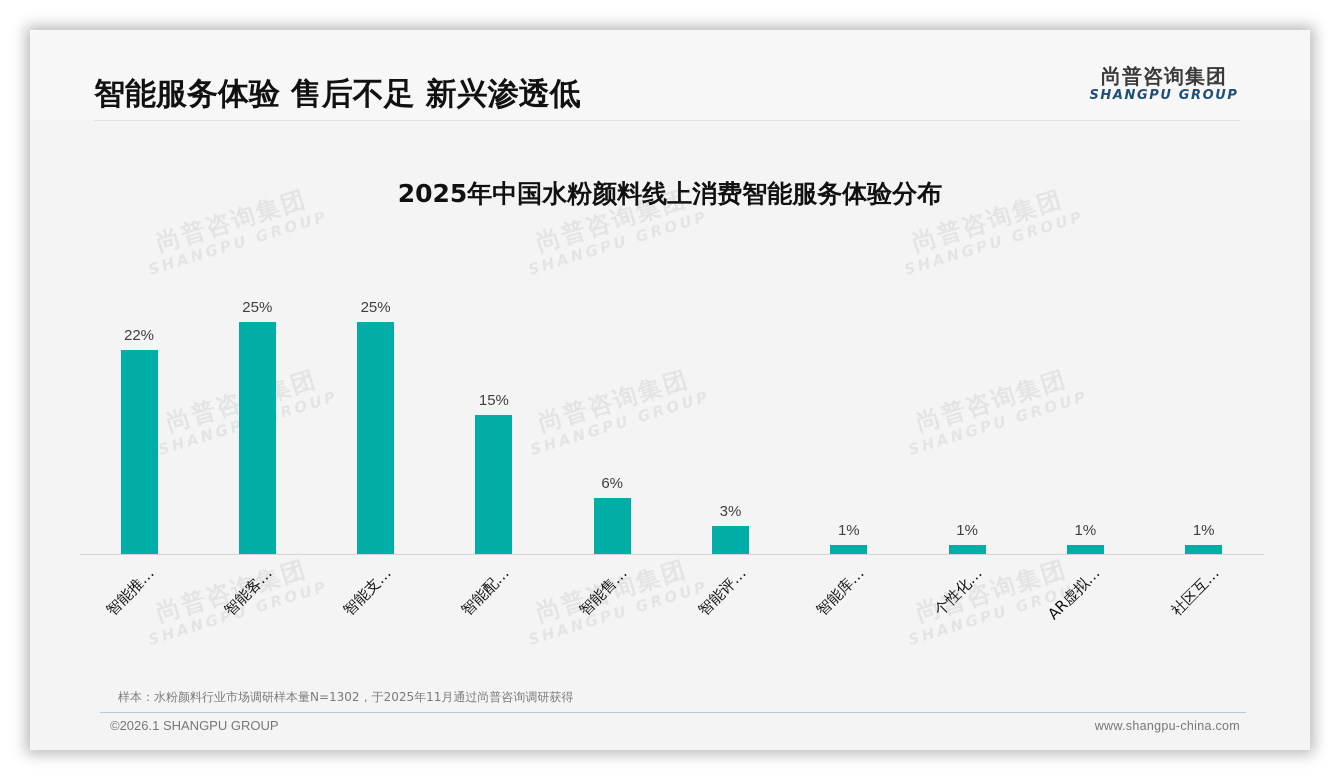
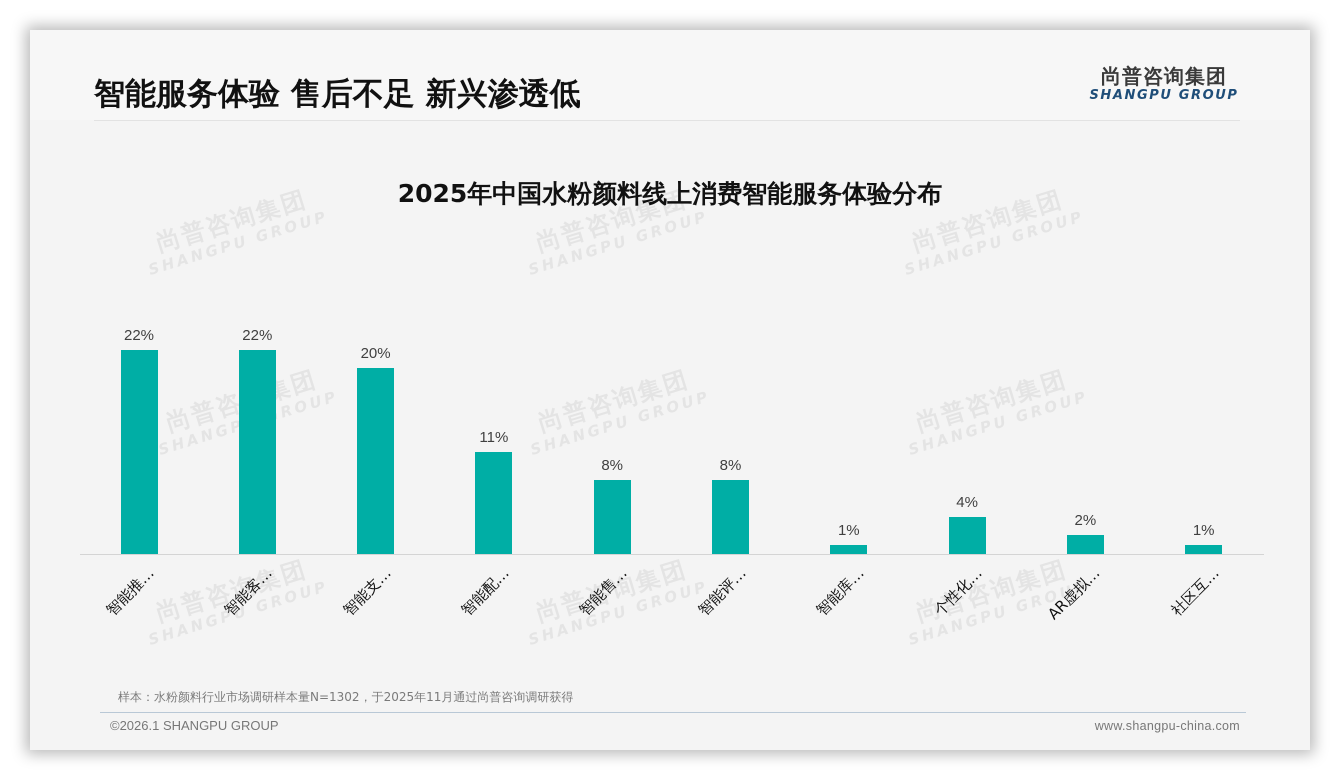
智能客…: 25% -> 22%
智能支…: 25% -> 20%
智能配…: 15% -> 11%
智能售…: 6% -> 8%
智能评…: 3% -> 8%
个性化…: 1% -> 4%
AR虚拟…: 1% -> 2%
